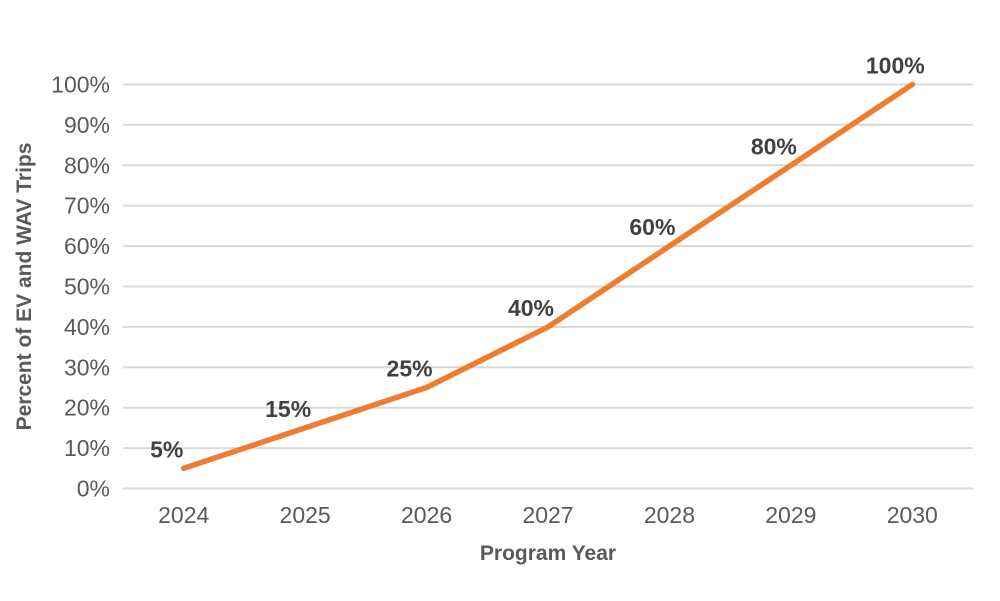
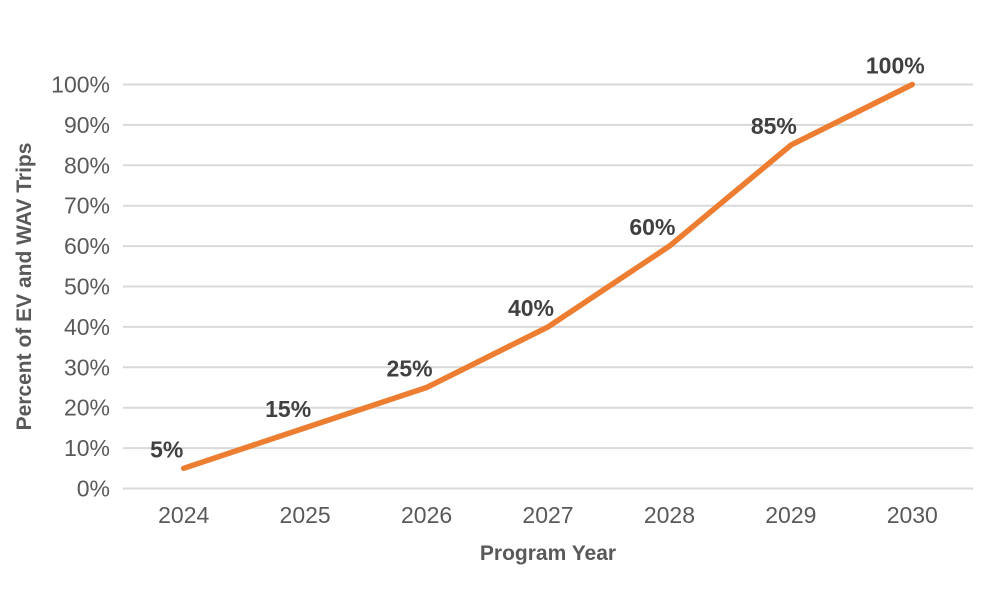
2029: 80% -> 85%
